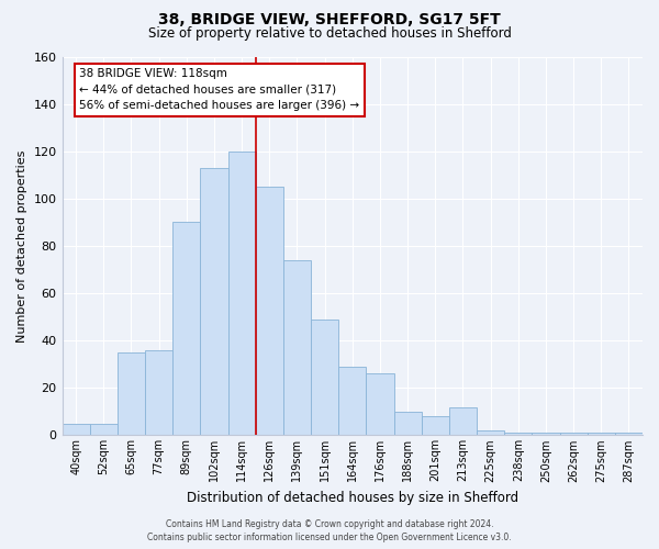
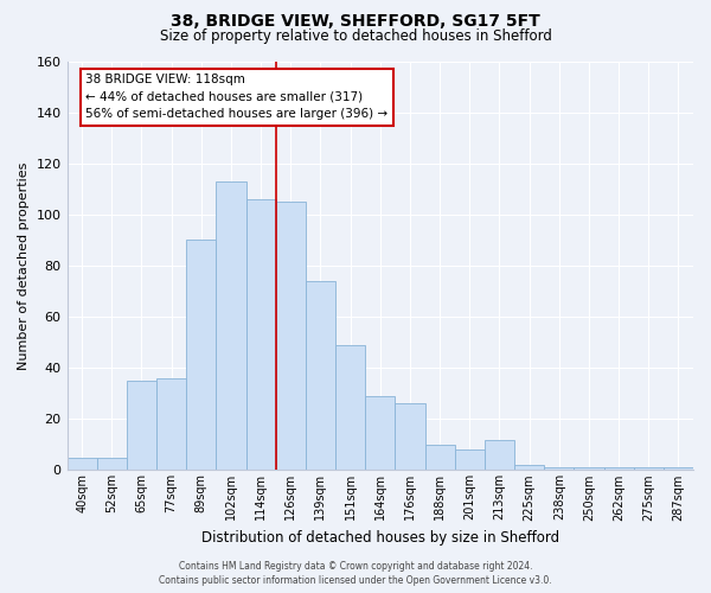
114sqm: 120 -> 106
